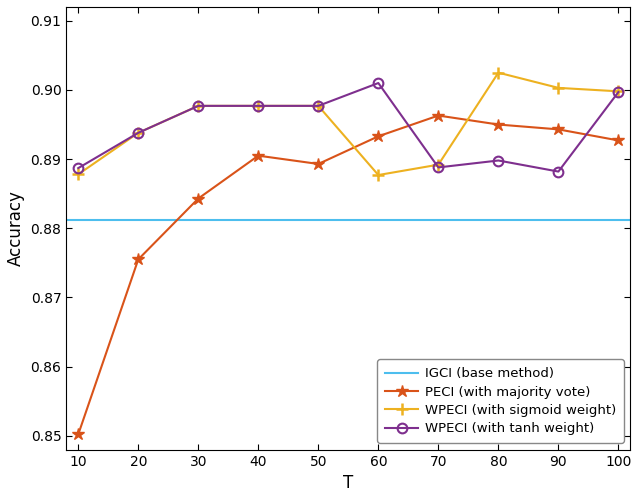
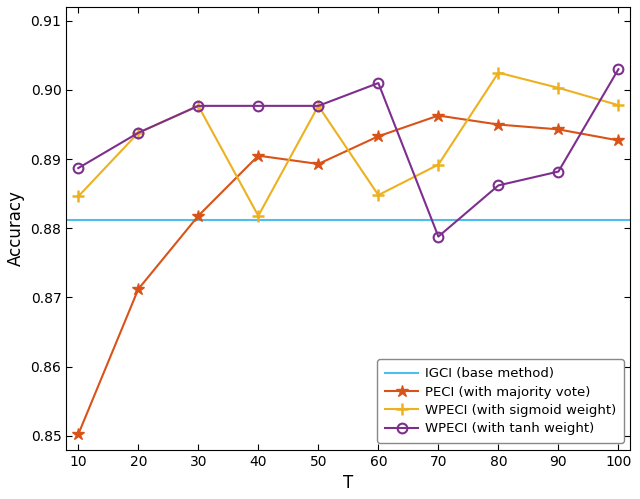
WPECI (with sigmoid weight)/10: 0.8878 -> 0.8846
PECI (with majority vote)/20: 0.8755 -> 0.8712
PECI (with majority vote)/30: 0.8843 -> 0.8818
WPECI (with sigmoid weight)/40: 0.8977 -> 0.8818
WPECI (with sigmoid weight)/60: 0.8877 -> 0.8848
WPECI (with tanh weight)/70: 0.8888 -> 0.8788
WPECI (with tanh weight)/80: 0.8898 -> 0.8862
WPECI (with sigmoid weight)/100: 0.8998 -> 0.8978
WPECI (with tanh weight)/100: 0.8997 -> 0.9030
